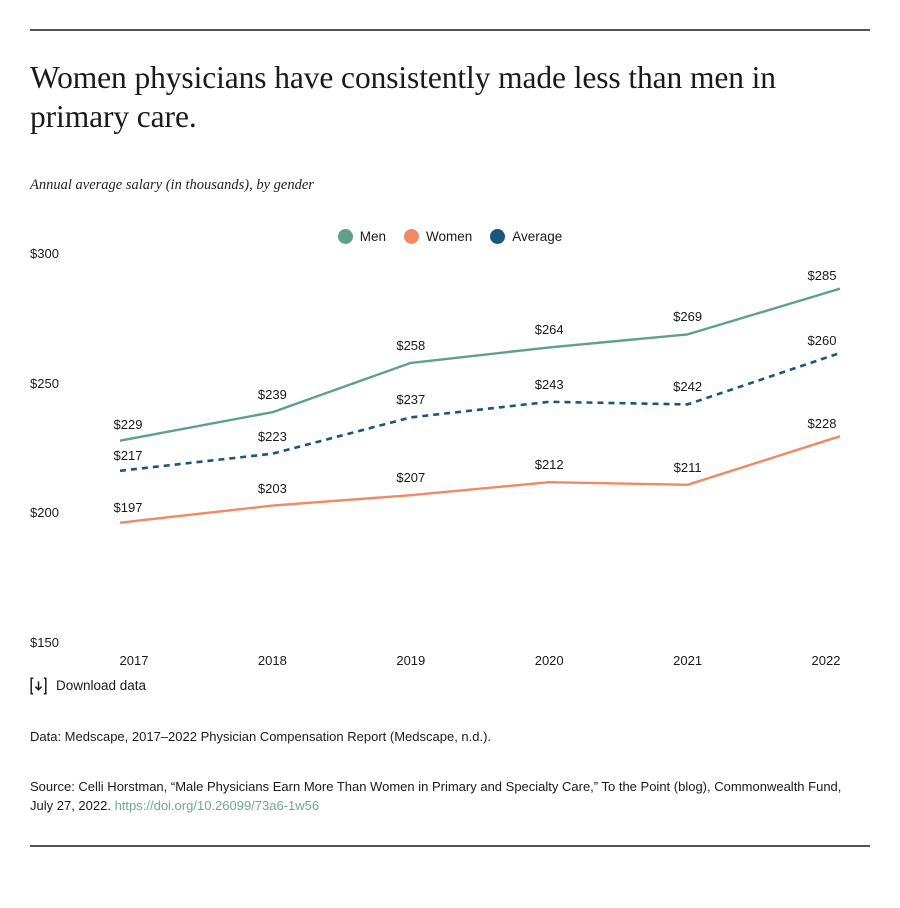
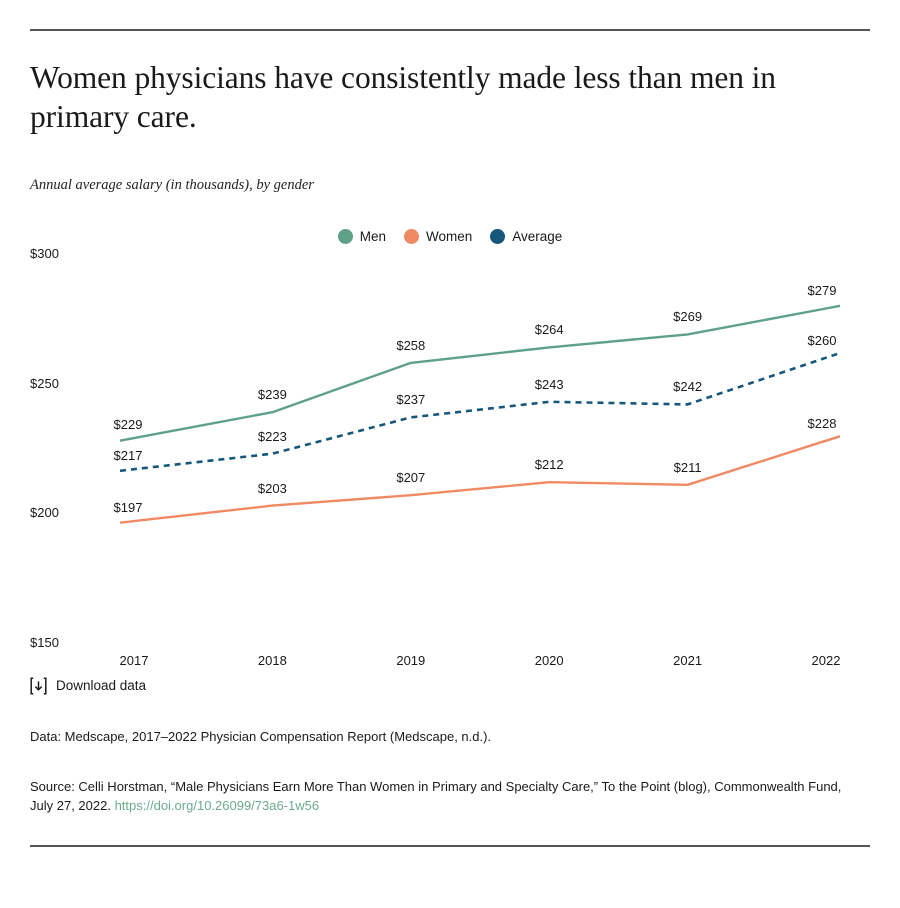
Men/2022: $285 -> $279
